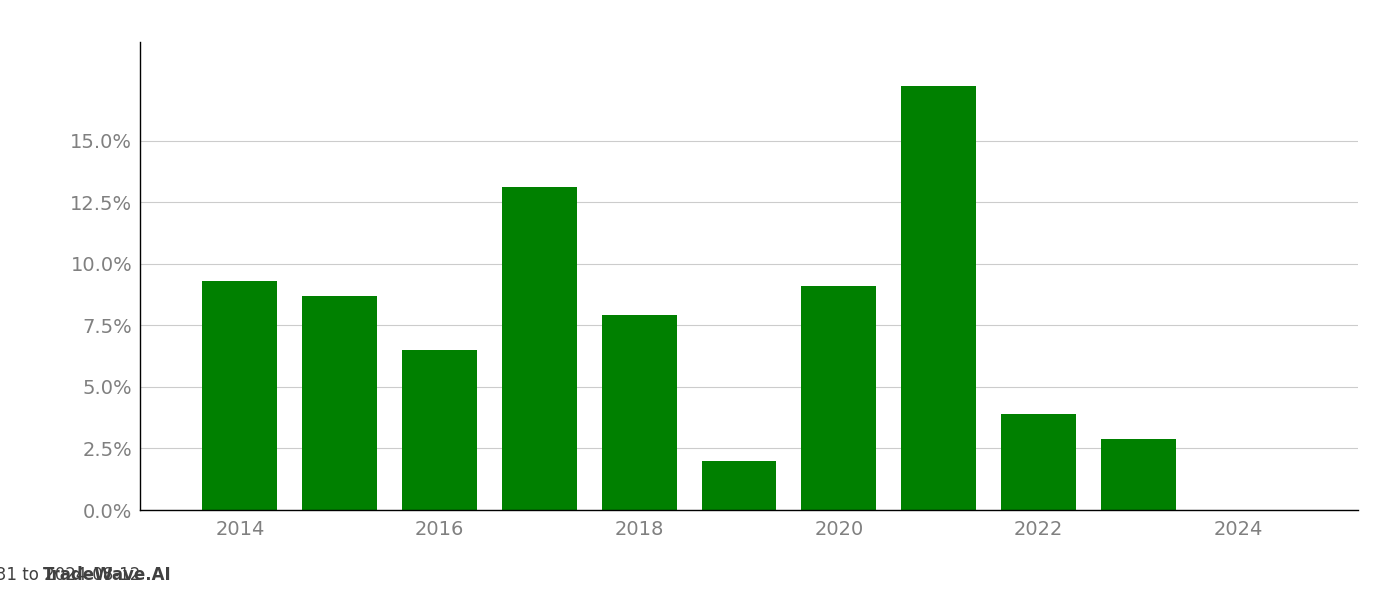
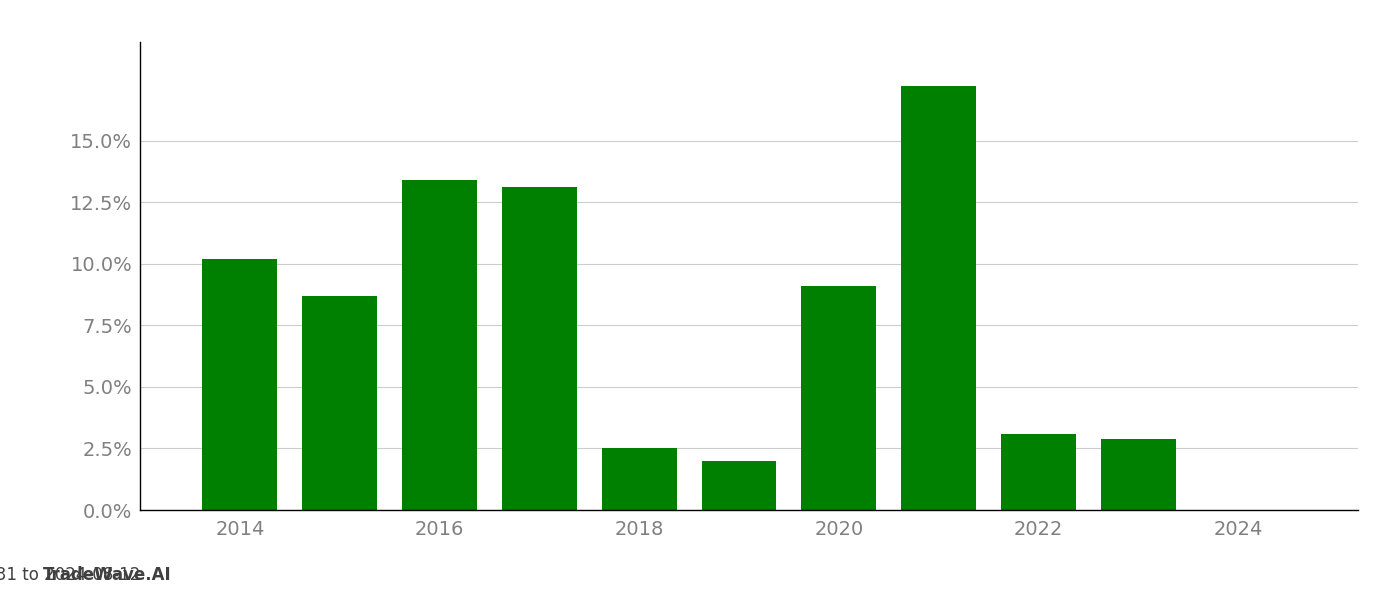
2014: 9.3% -> 10.2%
2016: 6.5% -> 13.4%
2018: 7.9% -> 2.5%
2022: 3.9% -> 3.1%
